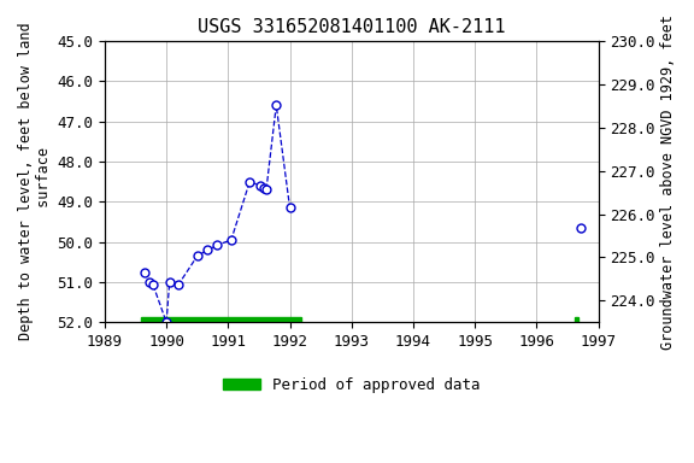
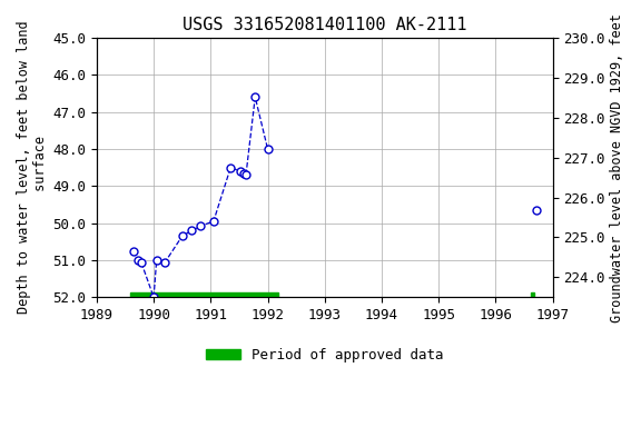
1992: 49.15 -> 48.00
